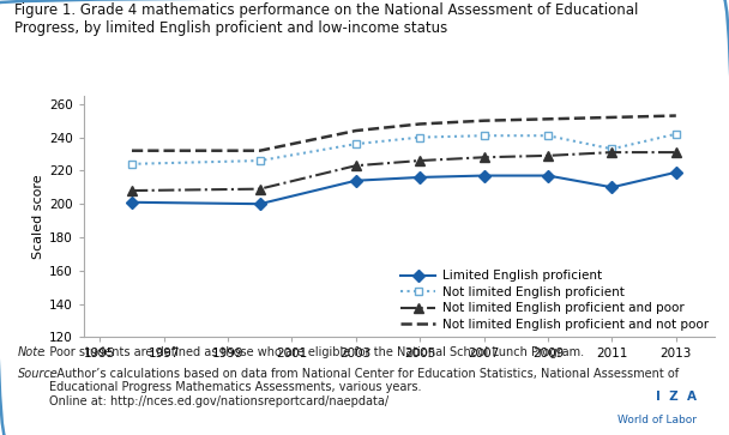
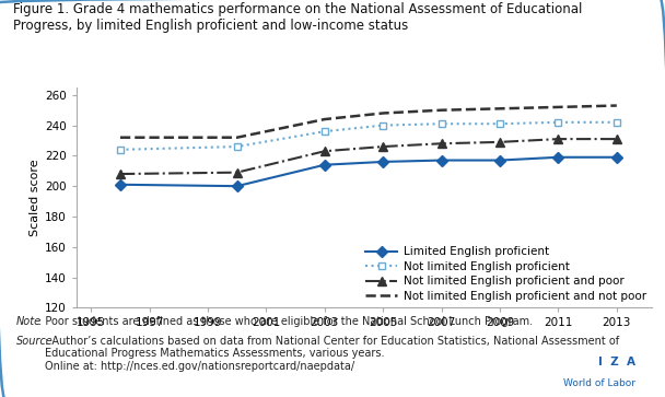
Limited English proficient/2011: 210 -> 219
Not limited English proficient/2011: 233 -> 242
